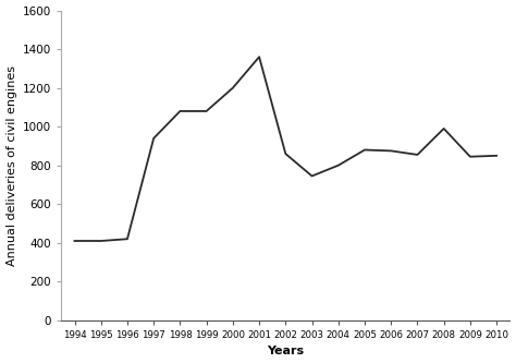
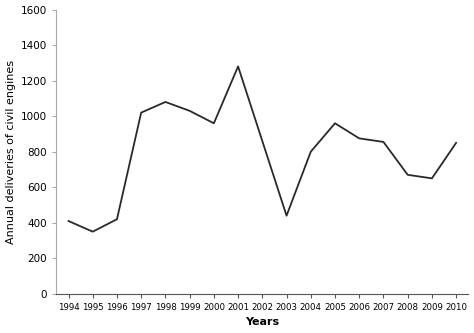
1995: 410 -> 350
1997: 940 -> 1020
1999: 1080 -> 1030
2000: 1200 -> 960
2001: 1360 -> 1280
2003: 740 -> 440
2005: 880 -> 960
2008: 990 -> 670
2009: 840 -> 650
